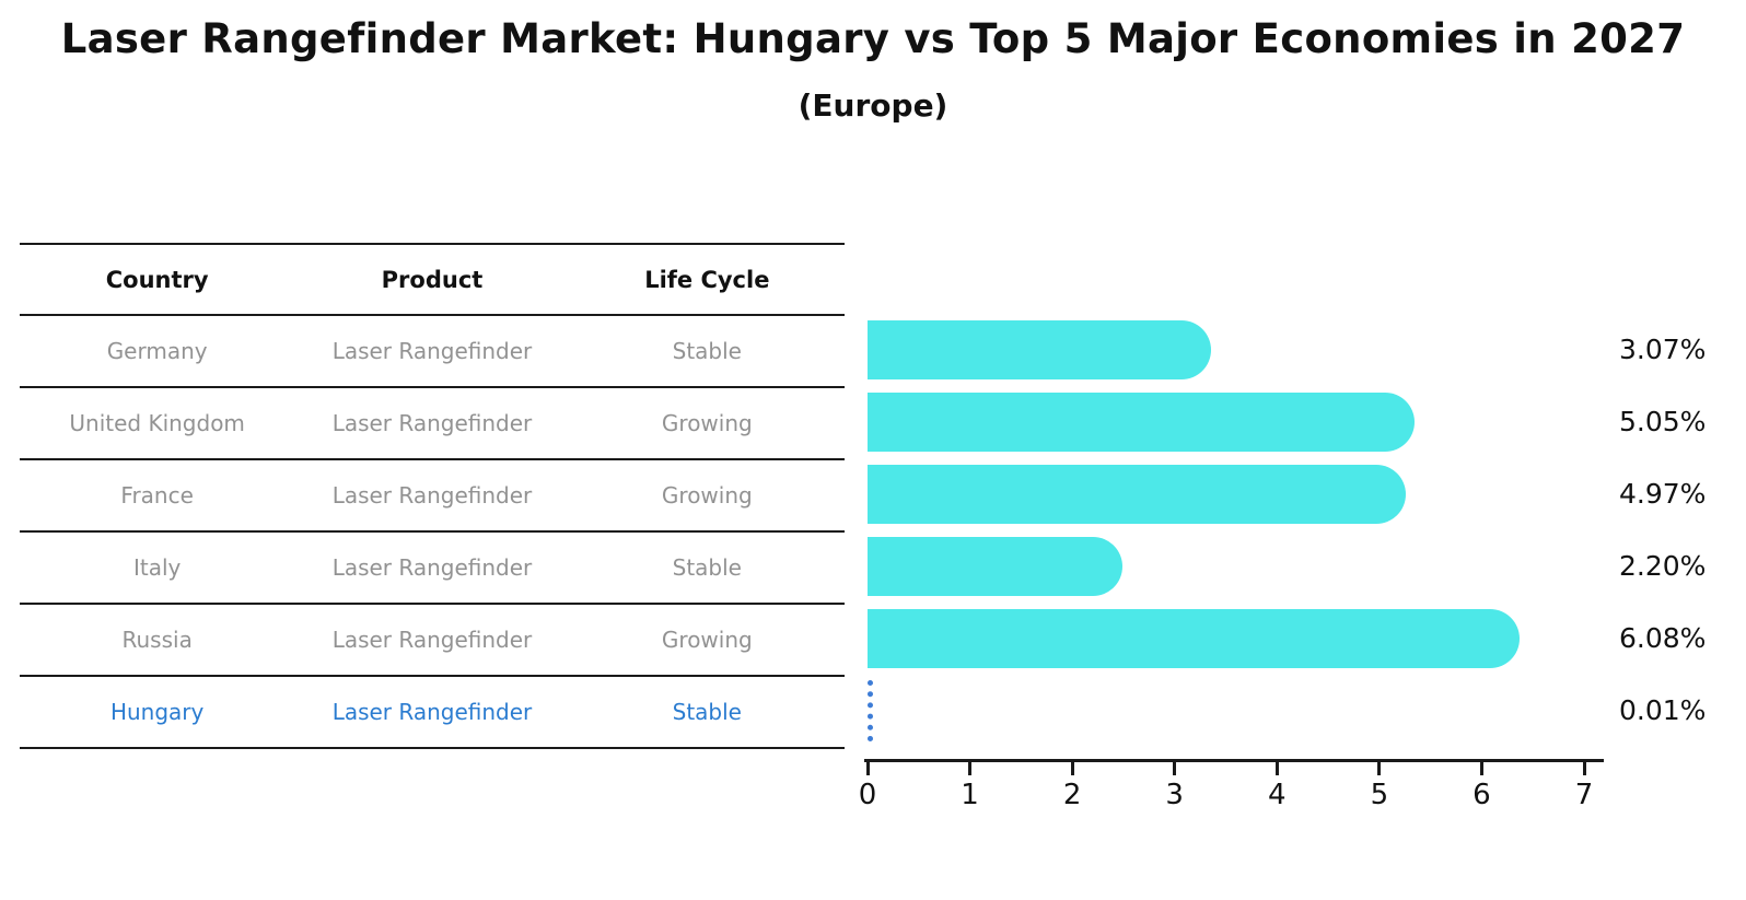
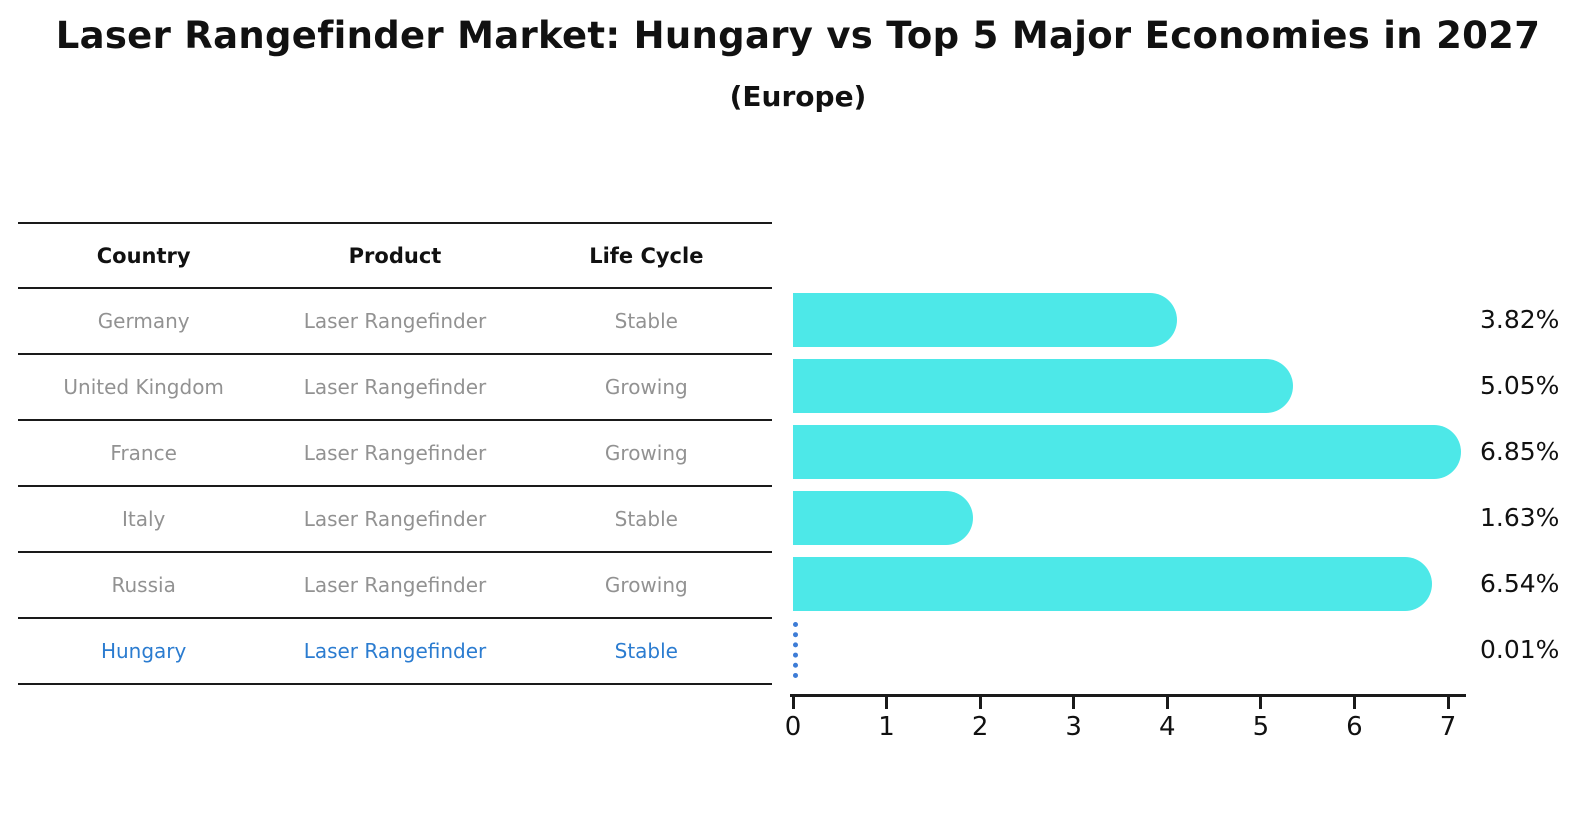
Germany: 3.07% -> 3.82%
France: 4.97% -> 6.85%
Italy: 2.20% -> 1.63%
Russia: 6.08% -> 6.54%
